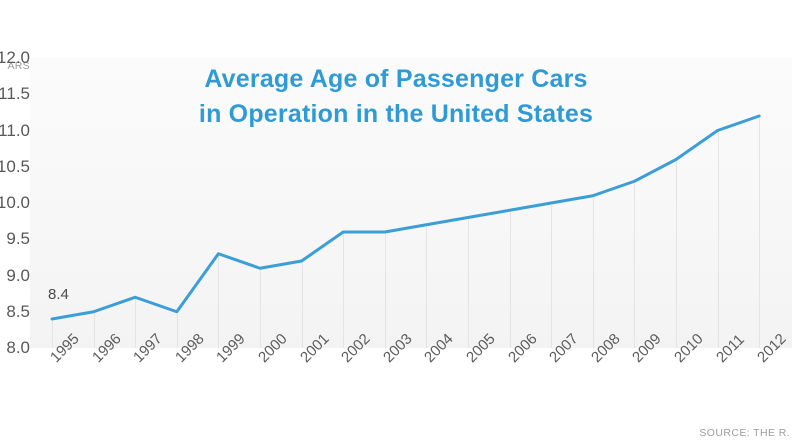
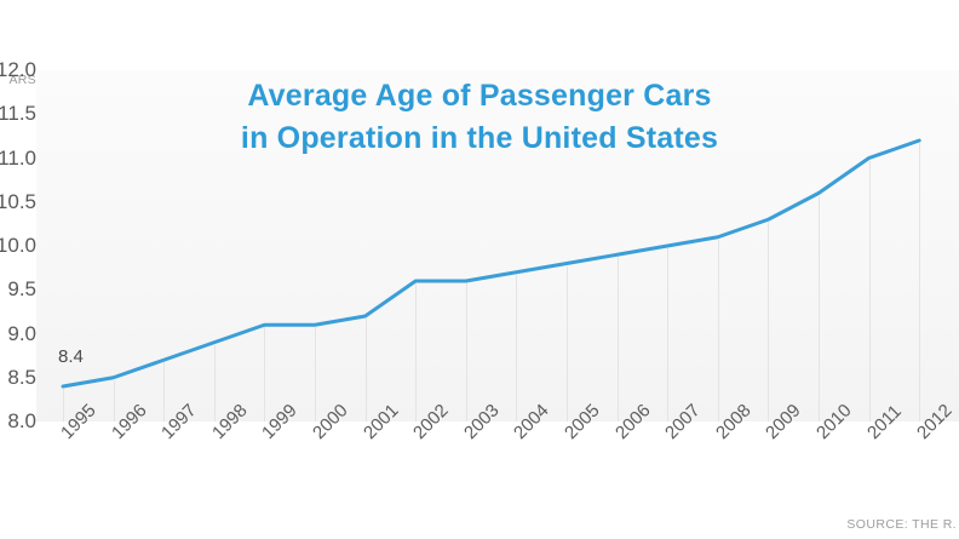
1998: 8.5 -> 8.9
1999: 9.3 -> 9.1
